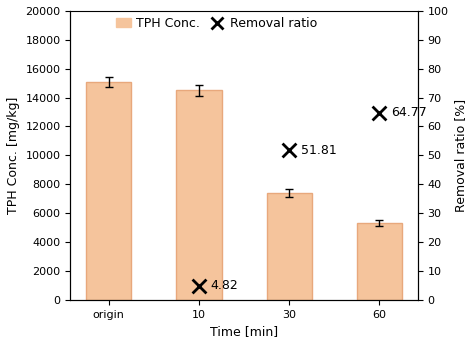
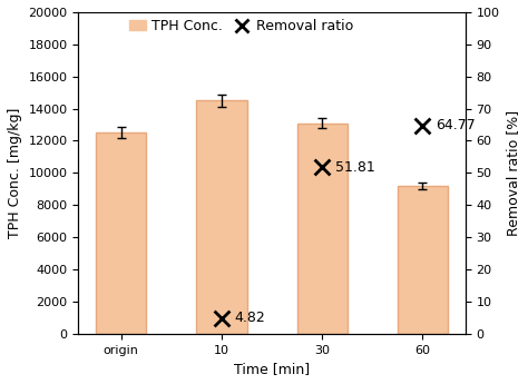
TPH Conc./origin: 15100 -> 12500
TPH Conc./30: 7400 -> 13100
TPH Conc./60: 5300 -> 9200
